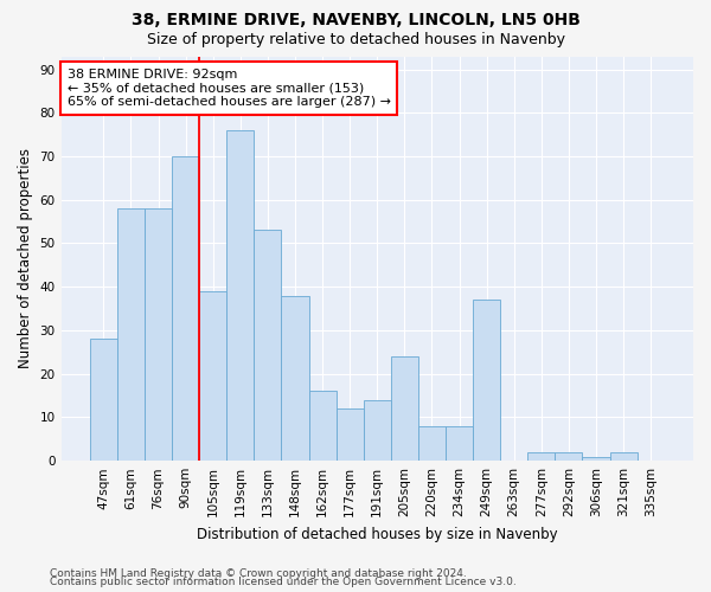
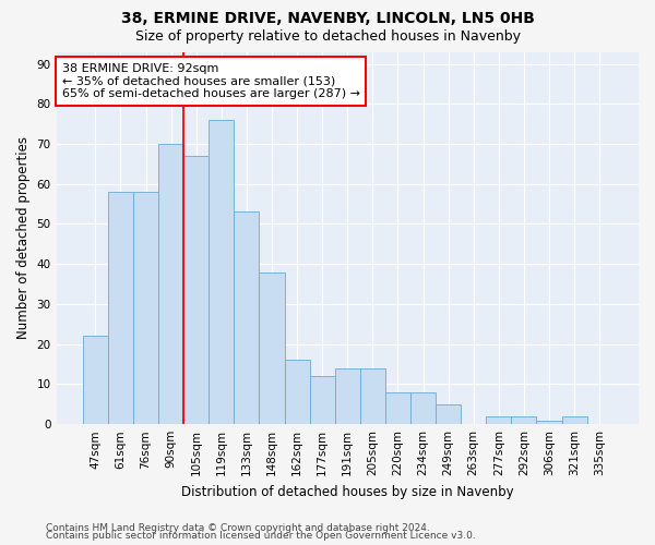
47sqm: 28 -> 22
105sqm: 39 -> 67
205sqm: 24 -> 14
249sqm: 37 -> 5
